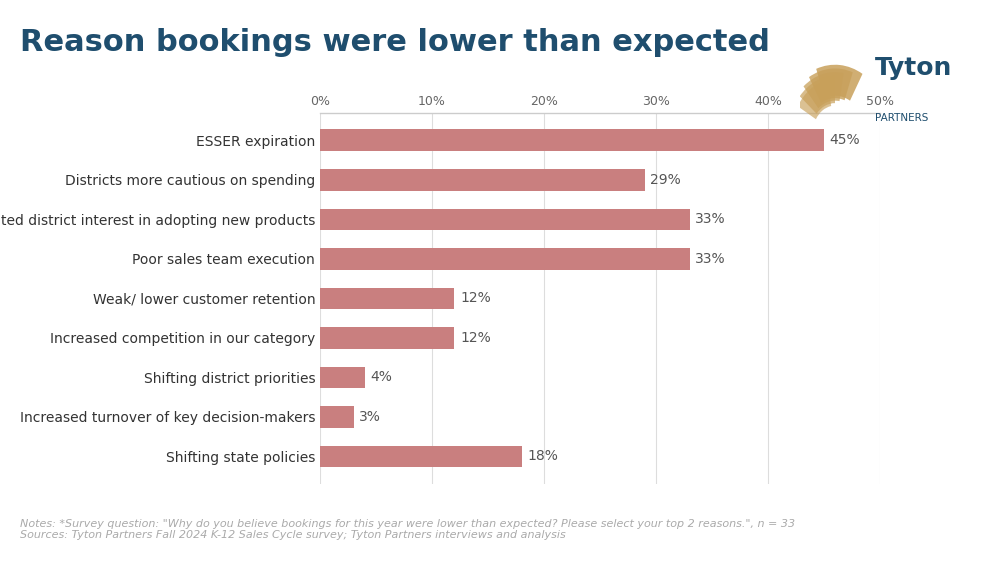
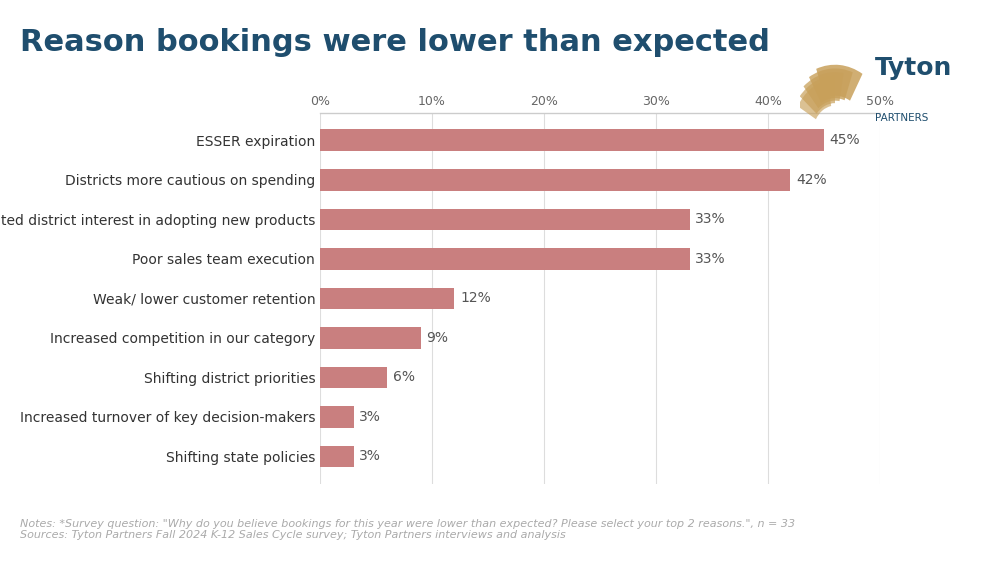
Districts more cautious on spending: 29% -> 42%
Increased competition in our category: 12% -> 9%
Shifting district priorities: 4% -> 6%
Shifting state policies: 18% -> 3%
